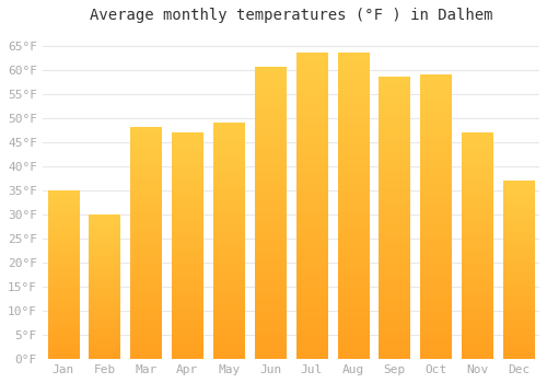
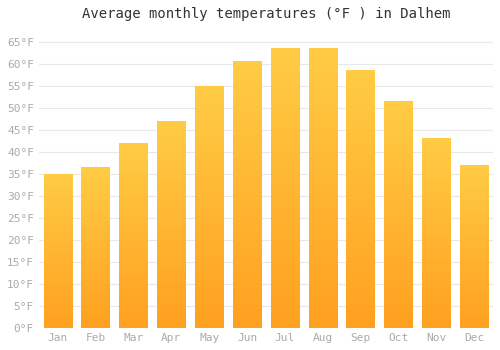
Feb: 30.0°F -> 36.5°F
Mar: 48.0°F -> 42.0°F
May: 49.0°F -> 55.0°F
Oct: 59.0°F -> 51.5°F
Nov: 47.0°F -> 43.0°F
